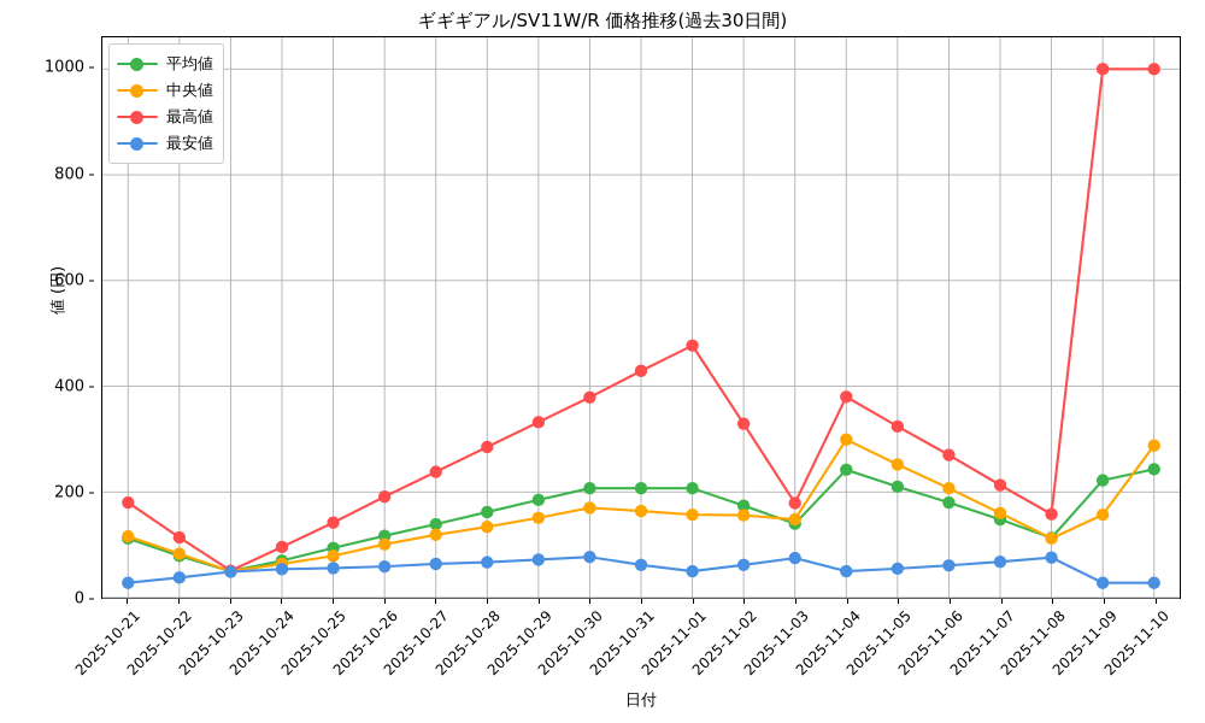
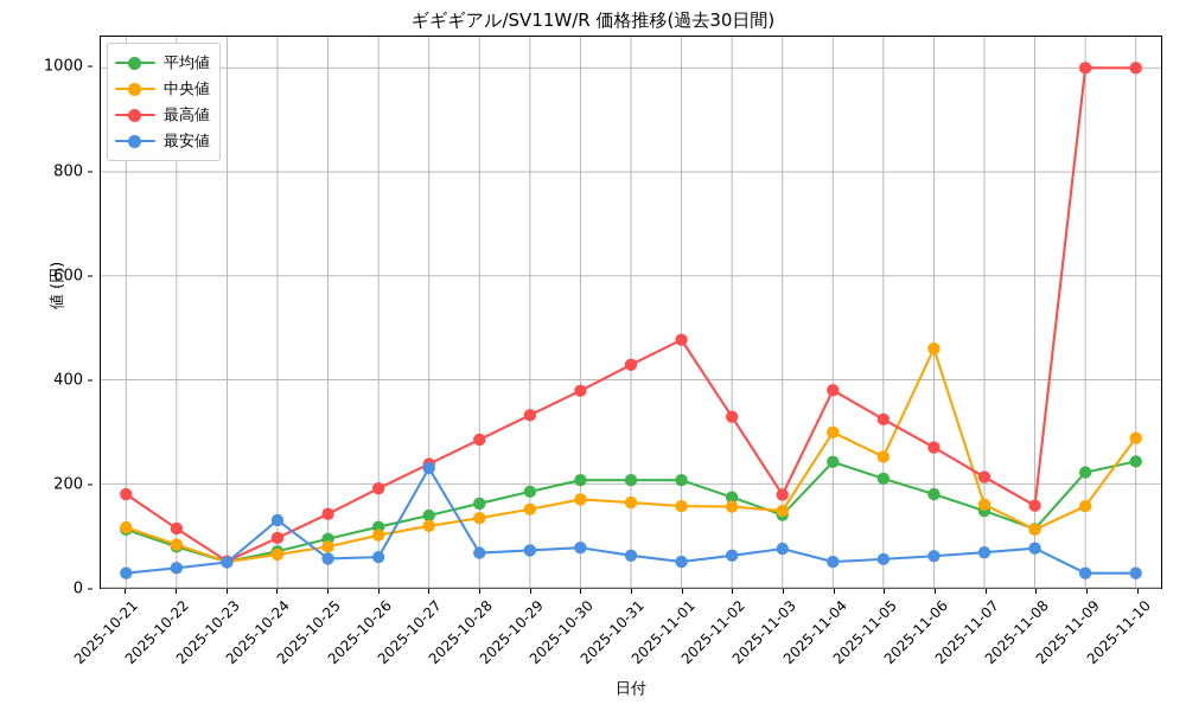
最安値/2025-10-24: 50 -> 130
最安値/2025-10-27: 60 -> 230
中央値/2025-11-06: 210 -> 460
